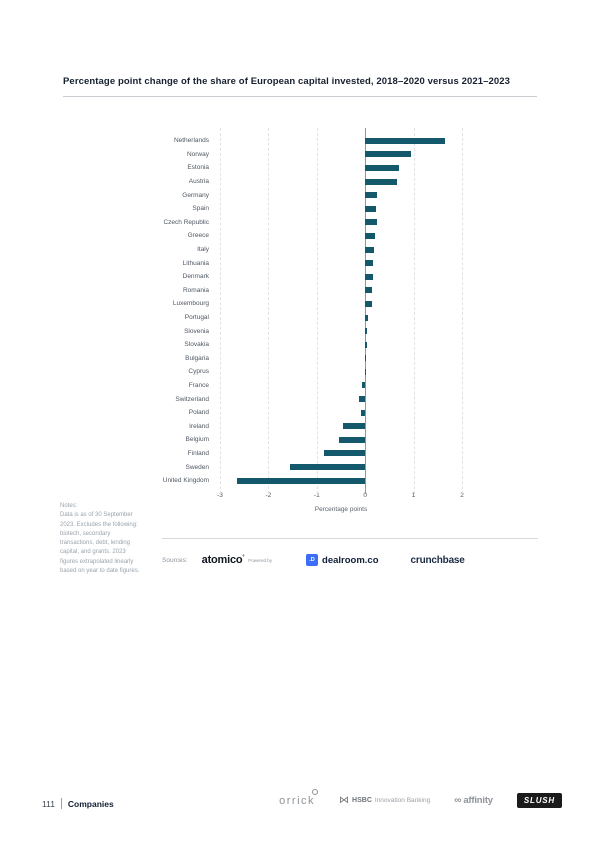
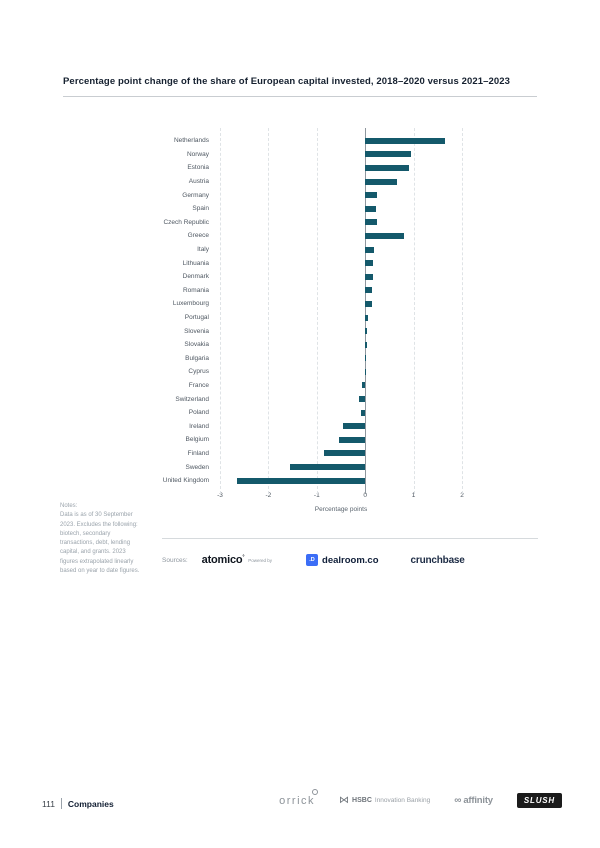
Estonia: 0.7 -> 0.9
Greece: 0.2 -> 0.8
